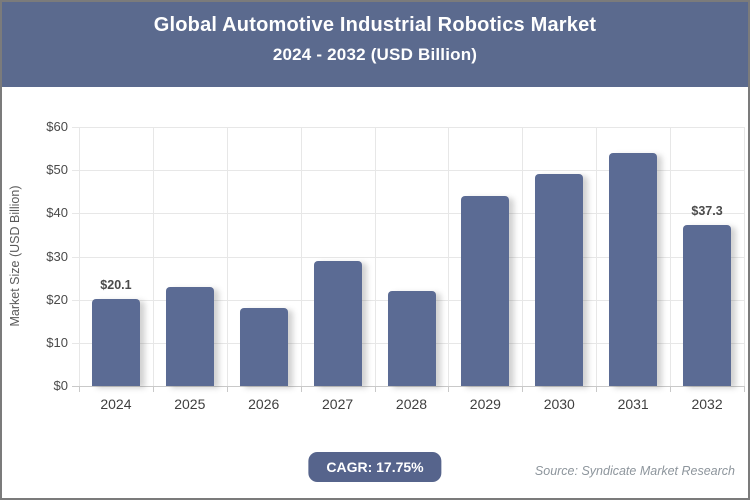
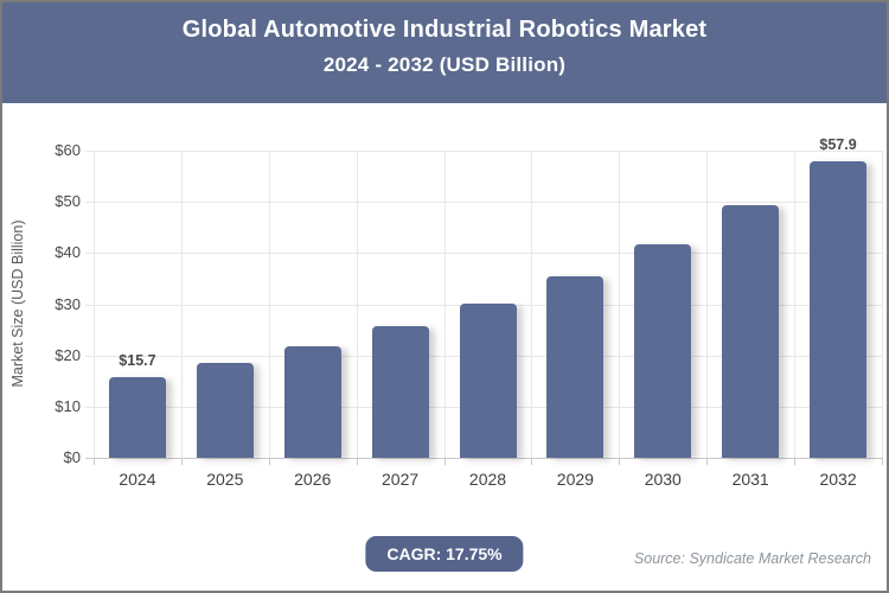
2024: $20.1 -> $15.7
2025: $23 -> $18
2026: $18 -> $22
2027: $29 -> $26
2028: $22 -> $30
2029: $44 -> $36
2030: $49 -> $42
2031: $54 -> $49
2032: $37.3 -> $57.9
